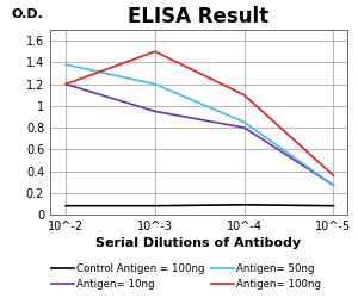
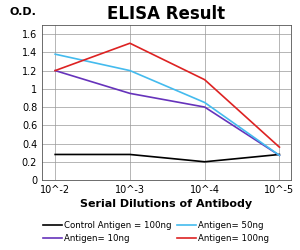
Control Antigen = 100ng/10^-2: 0.08 -> 0.28
Control Antigen = 100ng/10^-3: 0.08 -> 0.28
Control Antigen = 100ng/10^-4: 0.09 -> 0.20
Control Antigen = 100ng/10^-5: 0.08 -> 0.28
